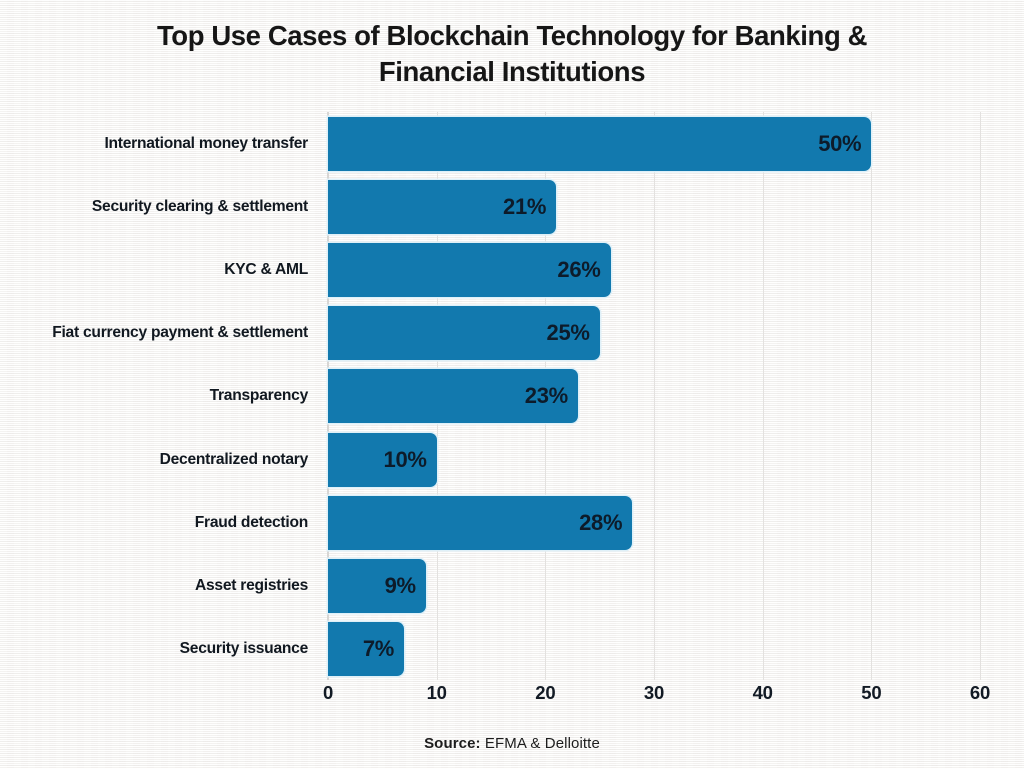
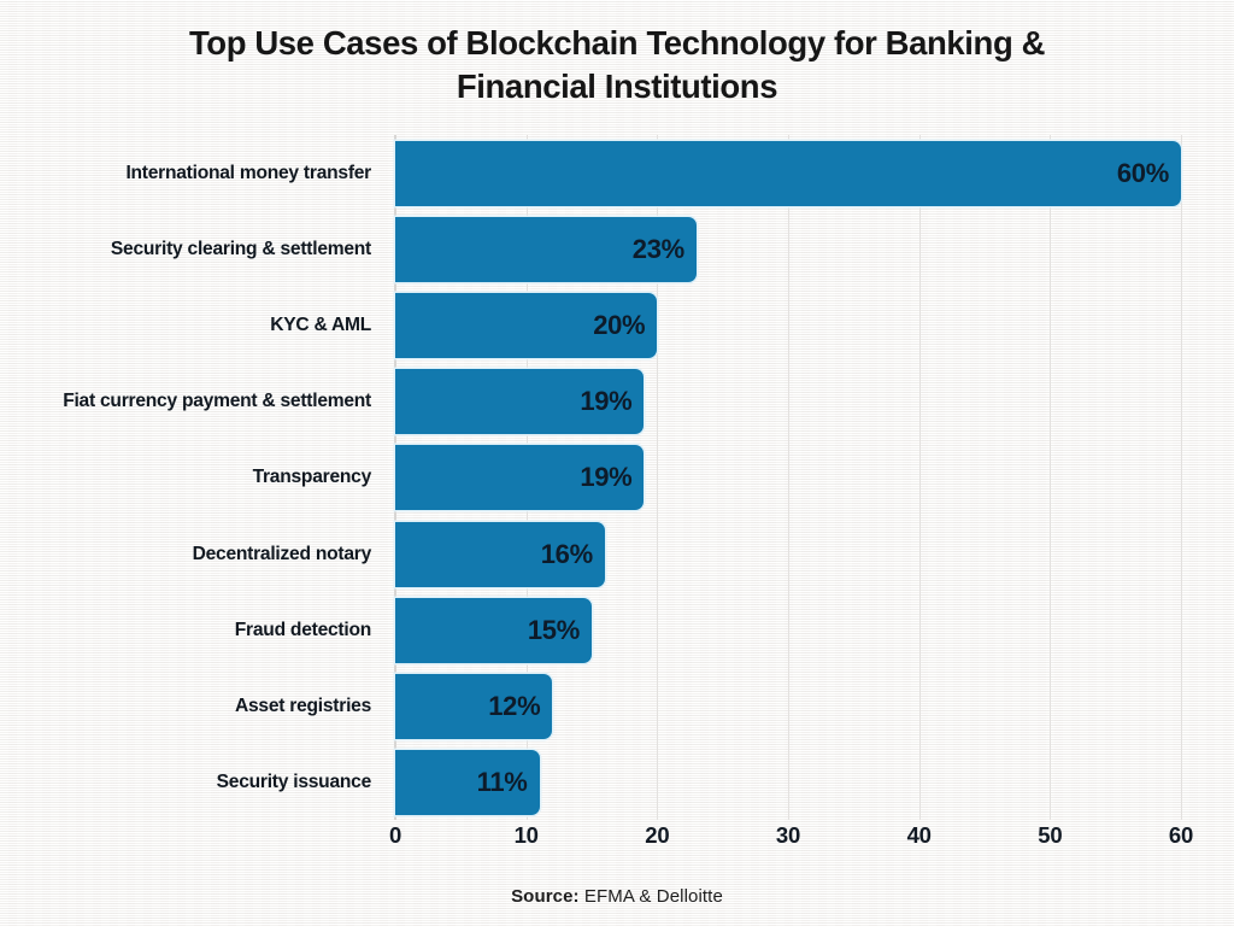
International money transfer: 50% -> 60%
Security clearing & settlement: 21% -> 23%
KYC & AML: 26% -> 20%
Fiat currency payment & settlement: 25% -> 19%
Transparency: 23% -> 19%
Decentralized notary: 10% -> 16%
Fraud detection: 28% -> 15%
Asset registries: 9% -> 12%
Security issuance: 7% -> 11%
